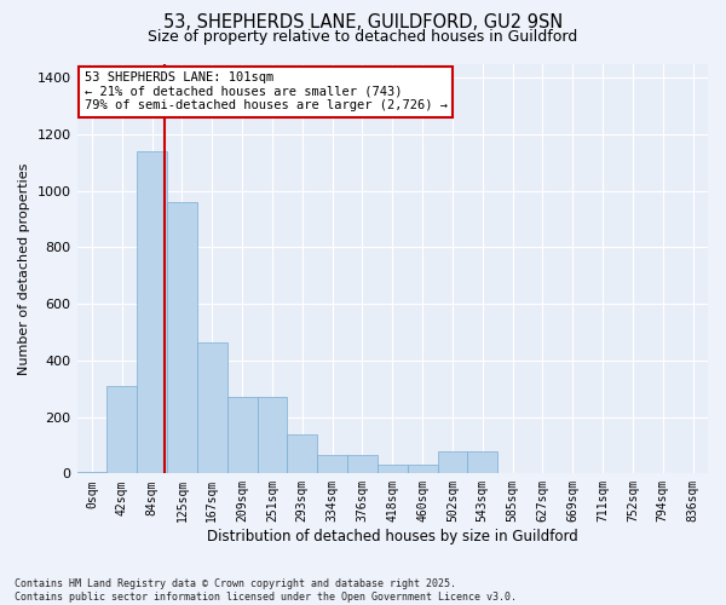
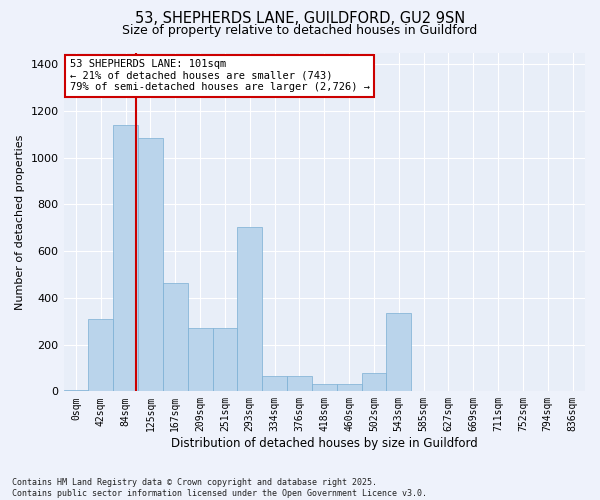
125sqm: 960 -> 1085
293sqm: 140 -> 705
543sqm: 80 -> 335
